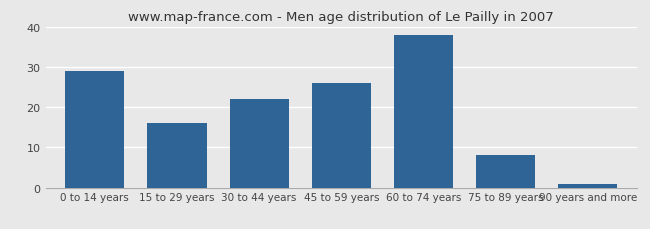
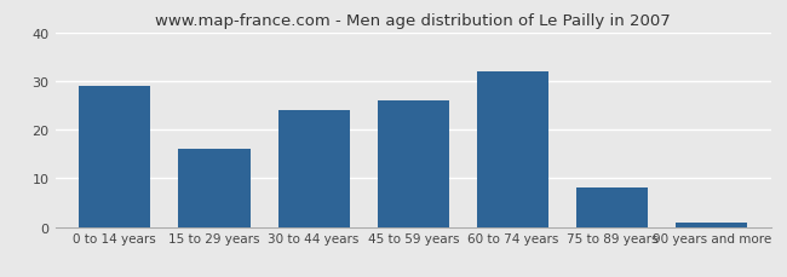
30 to 44 years: 22 -> 24
60 to 74 years: 38 -> 32
